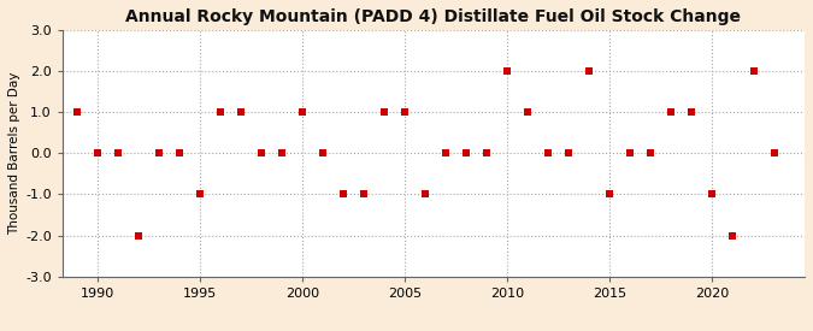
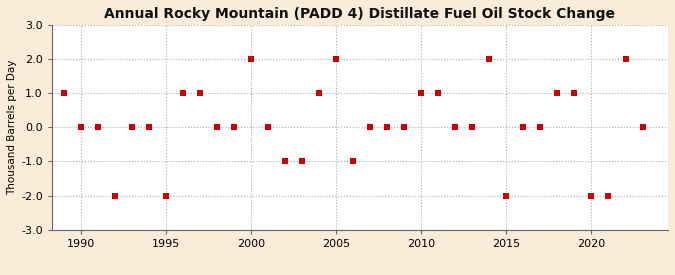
1995: -1 -> -2
2000: 1 -> 2
2005: 1 -> 2
2010: 2 -> 1
2015: -1 -> -2
2020: -1 -> -2
